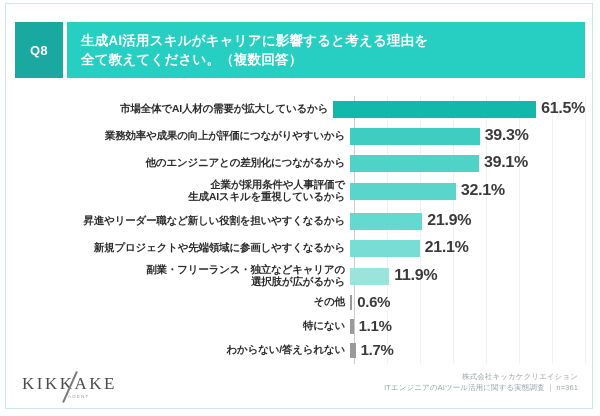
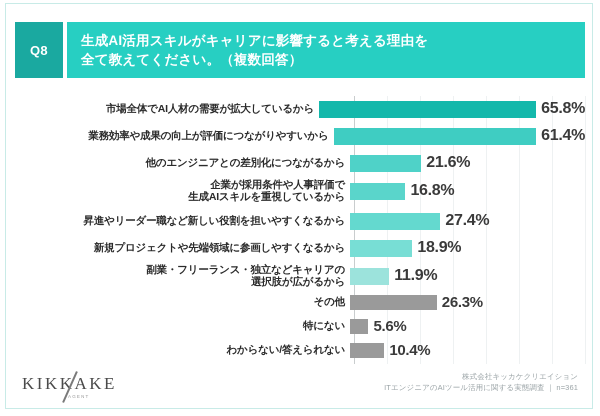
市場全体でAI人材の需要が拡大しているから: 61.5% -> 65.8%
業務効率や成果の向上が評価につながりやすいから: 39.3% -> 61.4%
他のエンジニアとの差別化につながるから: 39.1% -> 21.6%
企業が採用条件や人事評価で 生成AIスキルを重視しているから: 32.1% -> 16.8%
昇進やリーダー職など新しい役割を担いやすくなるから: 21.9% -> 27.4%
新規プロジェクトや先端領域に参画しやすくなるから: 21.1% -> 18.9%
その他: 0.6% -> 26.3%
特にない: 1.1% -> 5.6%
わからない/答えられない: 1.7% -> 10.4%
